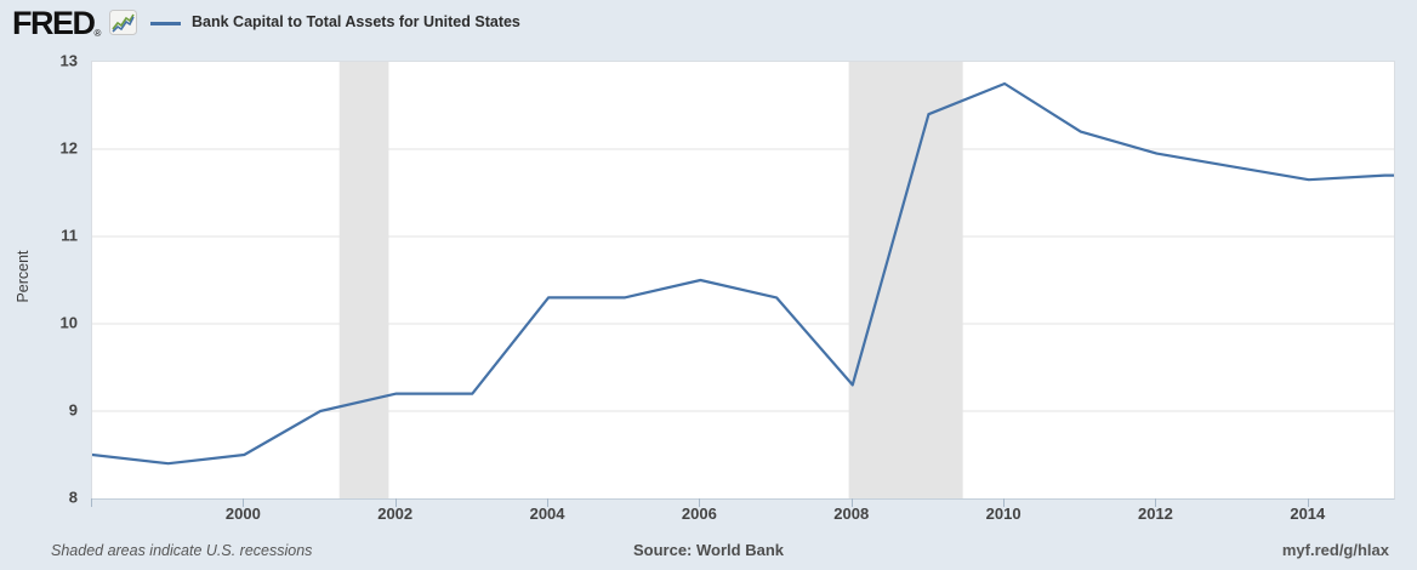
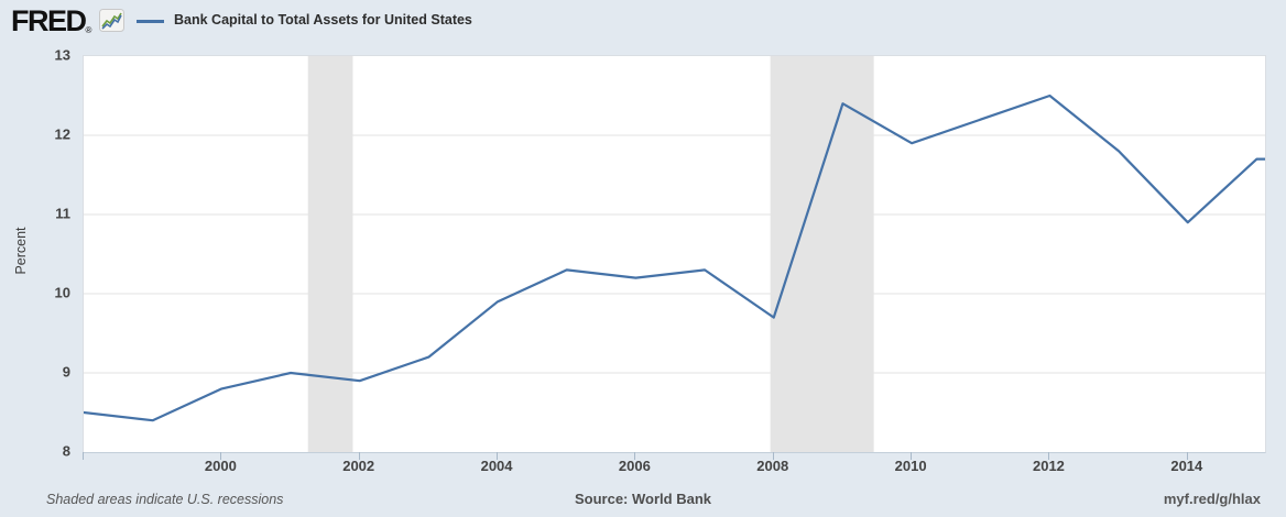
2000: 8.5 -> 8.8
2002: 9.2 -> 8.9
2004: 10.3 -> 9.9
2006: 10.5 -> 10.2
2008: 9.3 -> 9.7
2010: 12.8 -> 11.9
2012: 11.9 -> 12.5
2014: 11.7 -> 10.9
